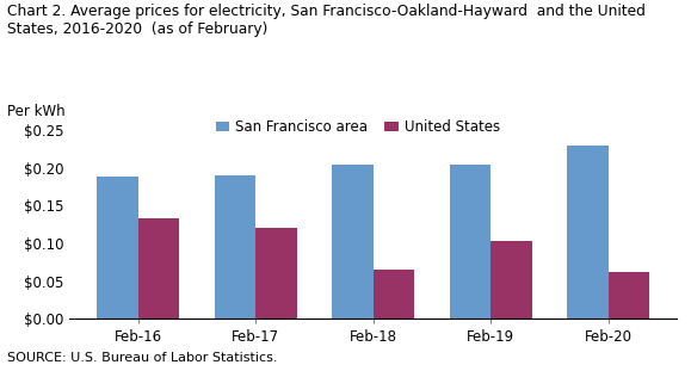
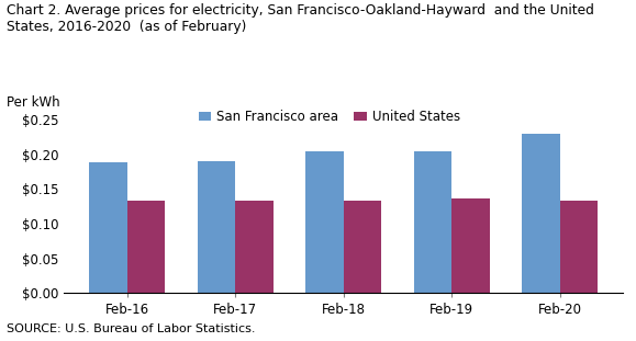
United States/Feb-17: $0.120 -> $0.134
United States/Feb-18: $0.066 -> $0.134
United States/Feb-19: $0.104 -> $0.136
United States/Feb-20: $0.062 -> $0.133
